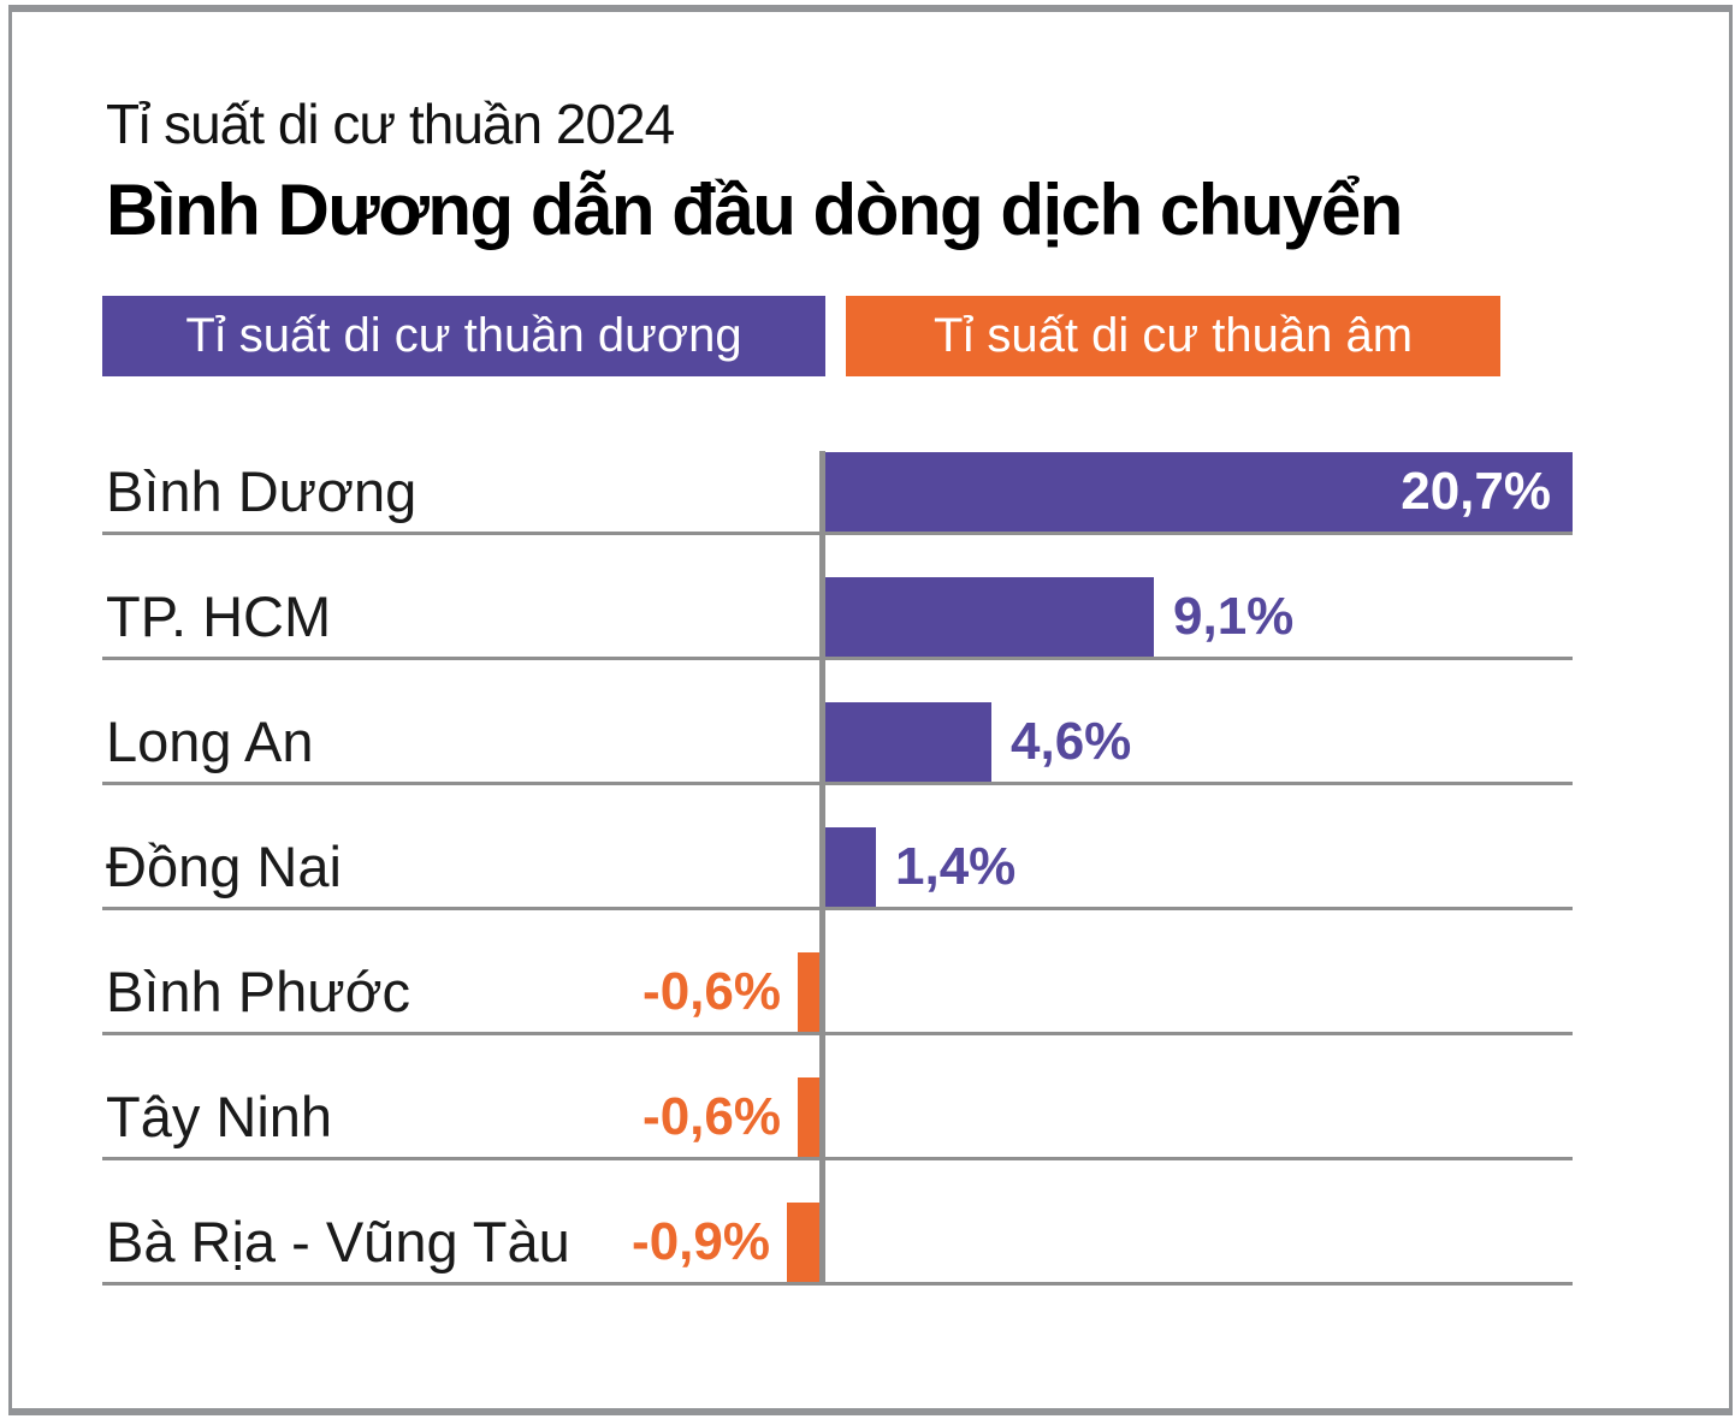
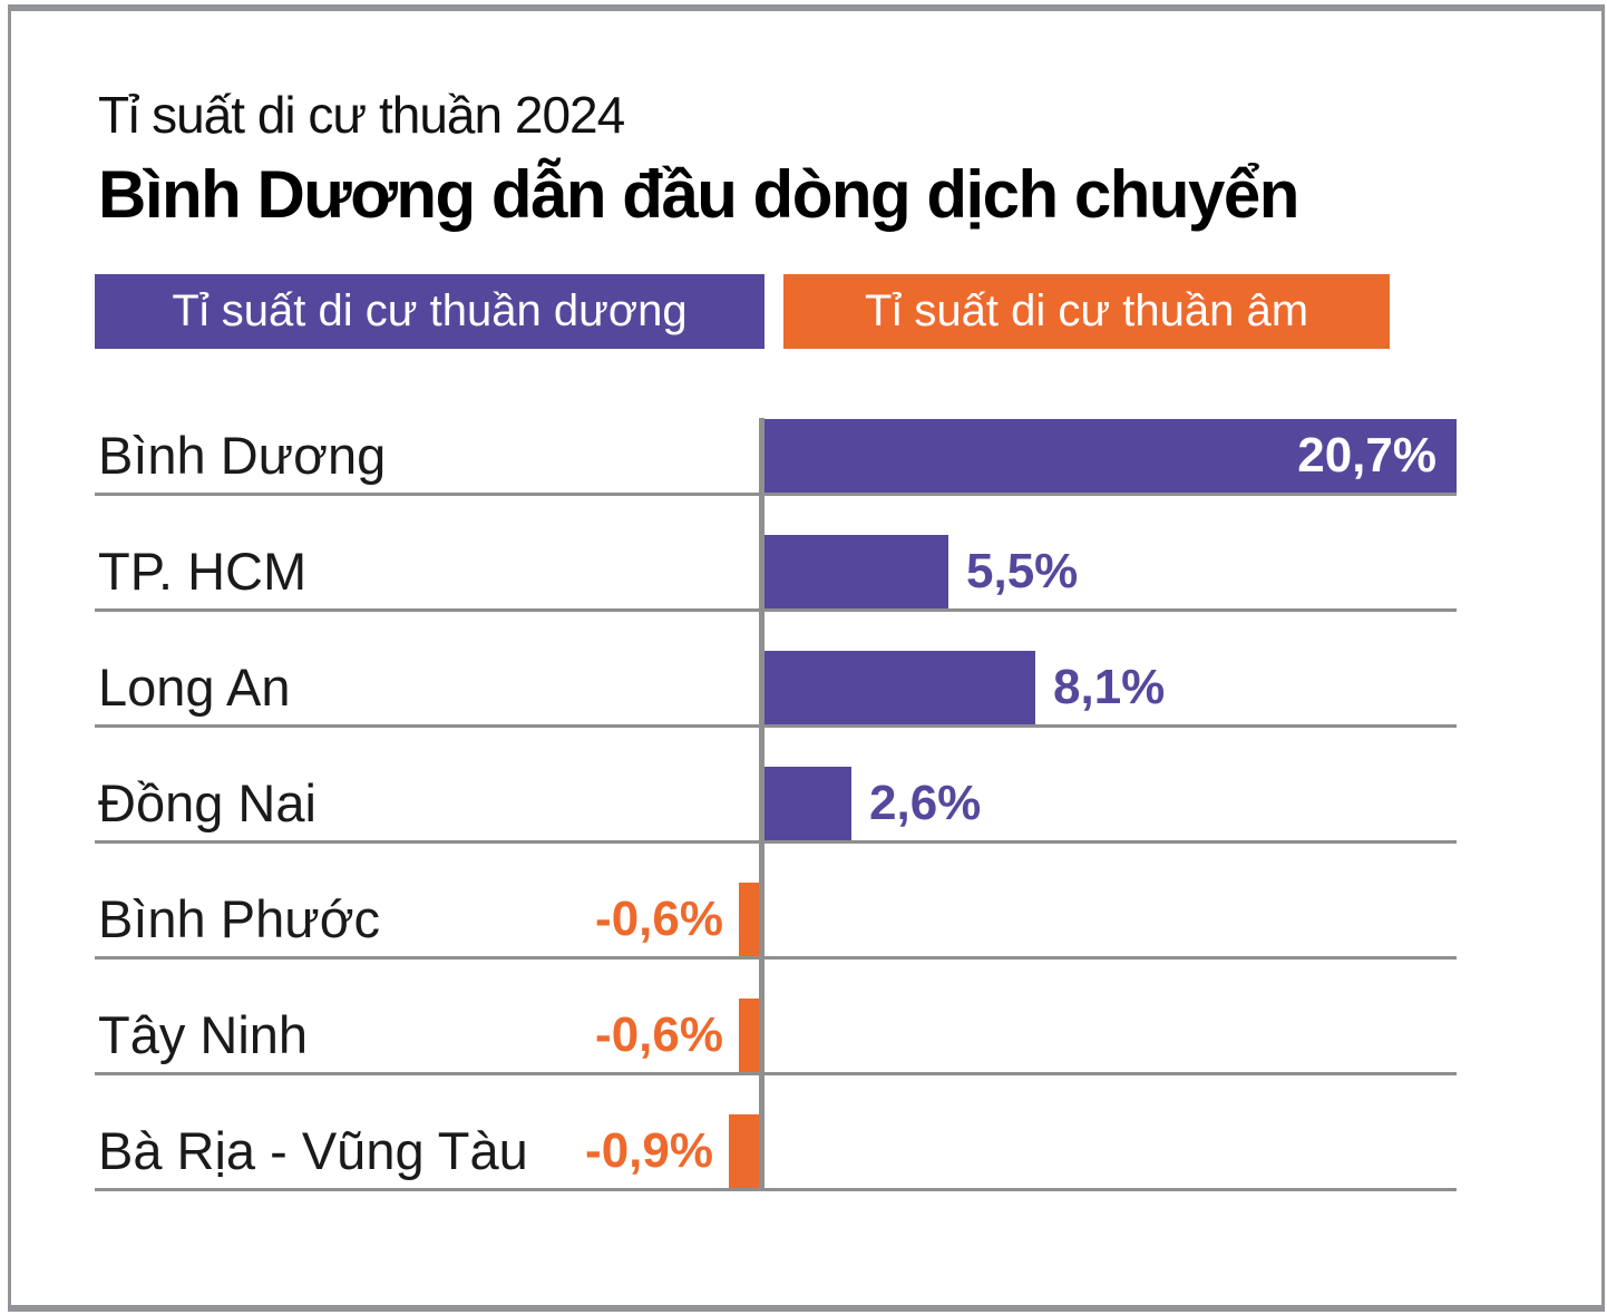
TP. HCM: 9,1% -> 5,5%
Long An: 4,6% -> 8,1%
Đồng Nai: 1,4% -> 2,6%
